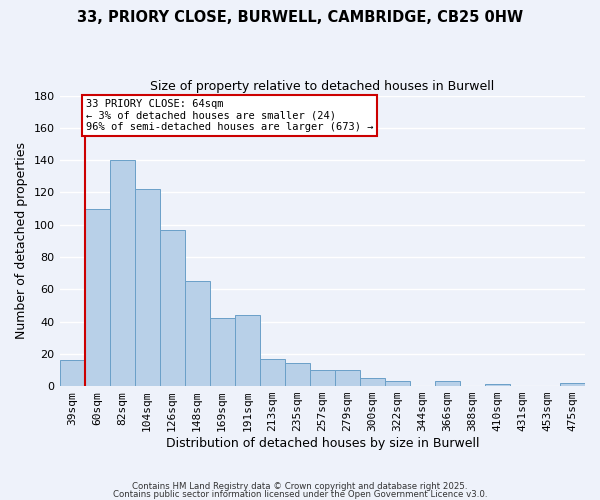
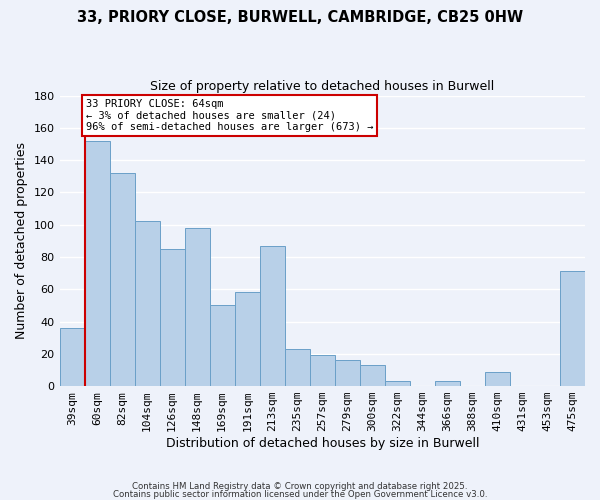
39sqm: 16 -> 36
60sqm: 110 -> 152
82sqm: 140 -> 132
104sqm: 122 -> 102
126sqm: 97 -> 85
148sqm: 65 -> 98
169sqm: 42 -> 50
191sqm: 44 -> 58
213sqm: 17 -> 87
235sqm: 14 -> 23
257sqm: 10 -> 19
279sqm: 10 -> 16
300sqm: 5 -> 13
410sqm: 1 -> 9
475sqm: 2 -> 71
